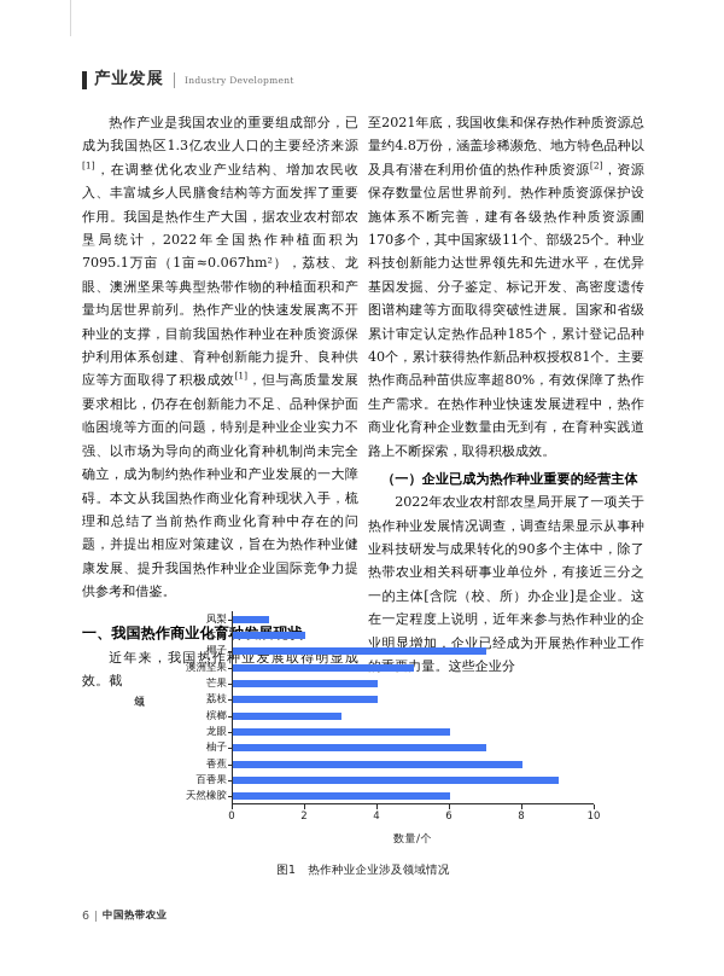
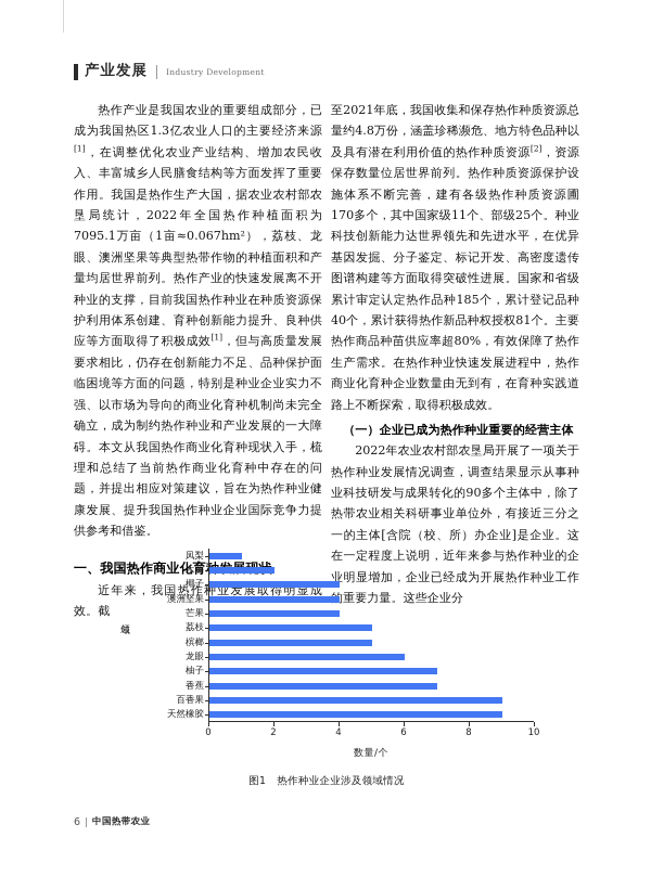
椰子: 7 -> 4
澳洲坚果: 5 -> 4
荔枝: 4 -> 5
槟榔: 3 -> 5
香蕉: 8 -> 7
天然橡胶: 6 -> 9
